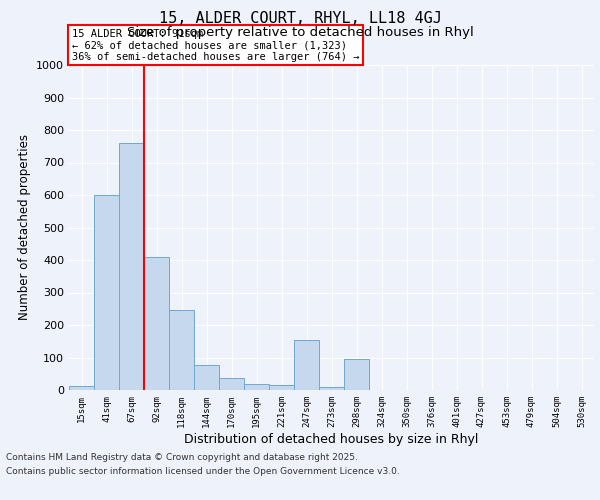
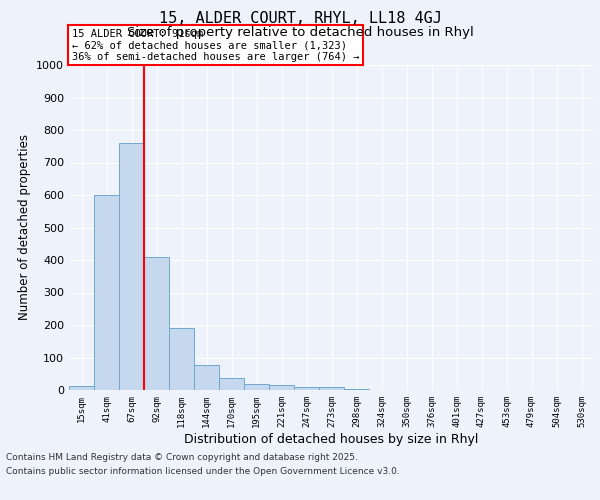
118sqm: 245 -> 192
247sqm: 155 -> 8
298sqm: 95 -> 4
